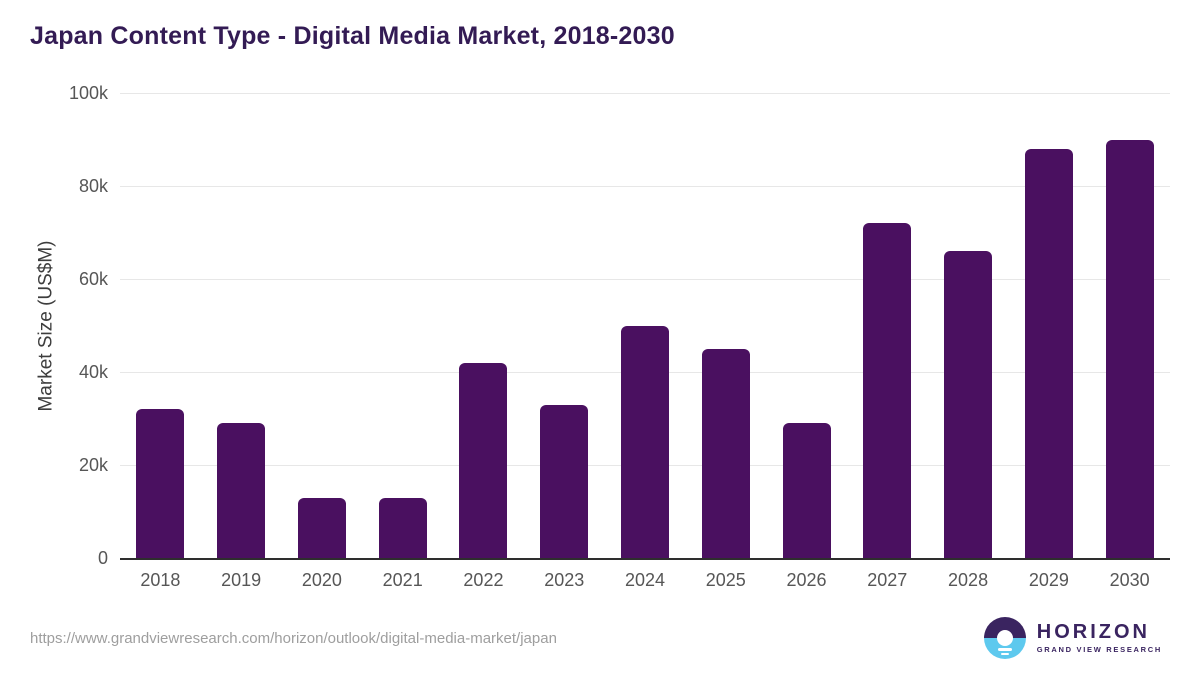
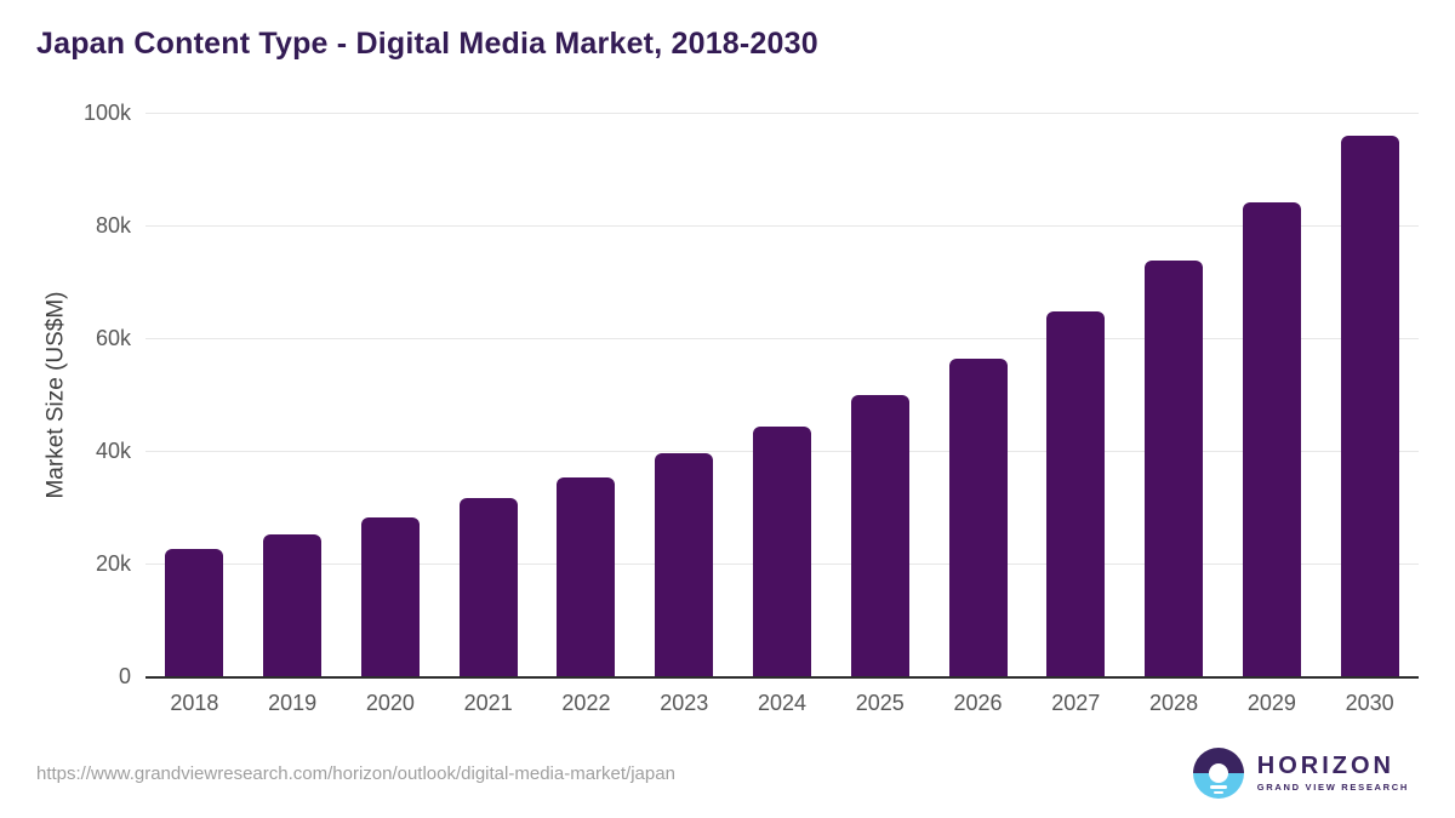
2018: 32k -> 22k
2019: 29k -> 25k
2020: 13k -> 28k
2021: 13k -> 32k
2022: 42k -> 35k
2023: 33k -> 40k
2024: 50k -> 44k
2025: 45k -> 50k
2026: 29k -> 56k
2027: 72k -> 65k
2028: 66k -> 74k
2029: 88k -> 84k
2030: 90k -> 96k
